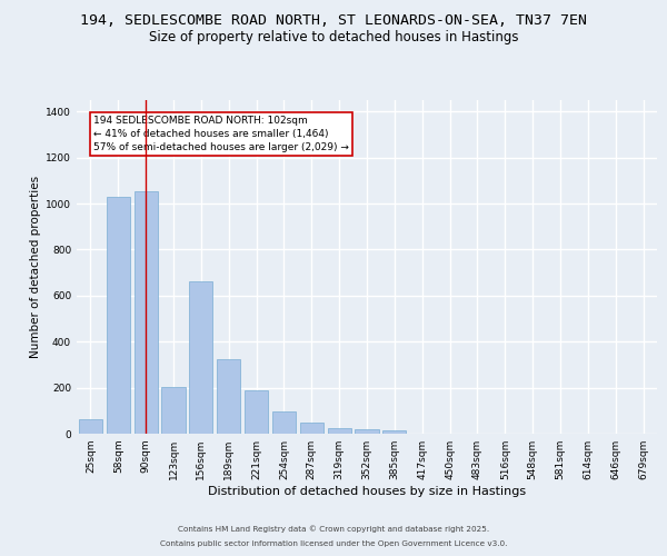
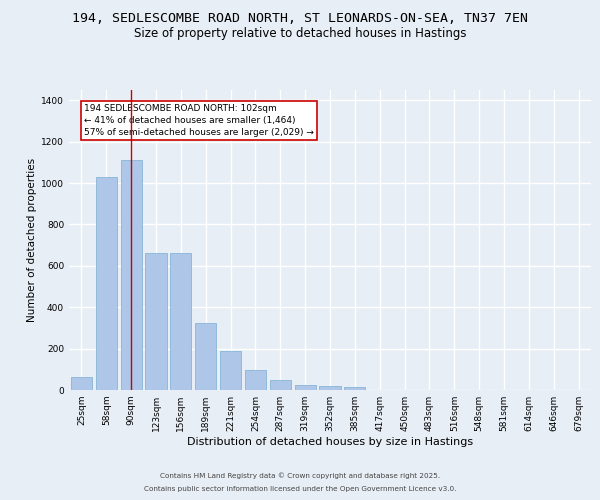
90sqm: 1055 -> 1110
123sqm: 205 -> 660
